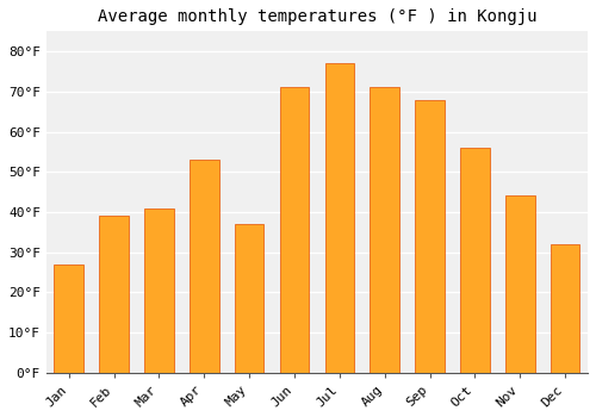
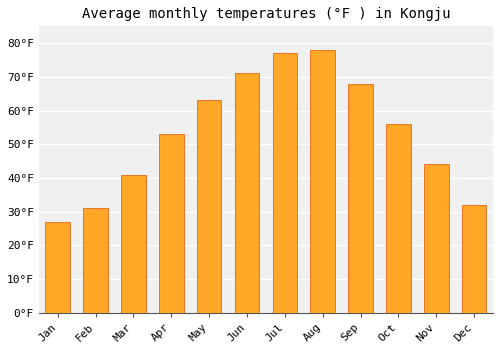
Feb: 39°F -> 31°F
May: 37°F -> 63°F
Aug: 71°F -> 78°F
